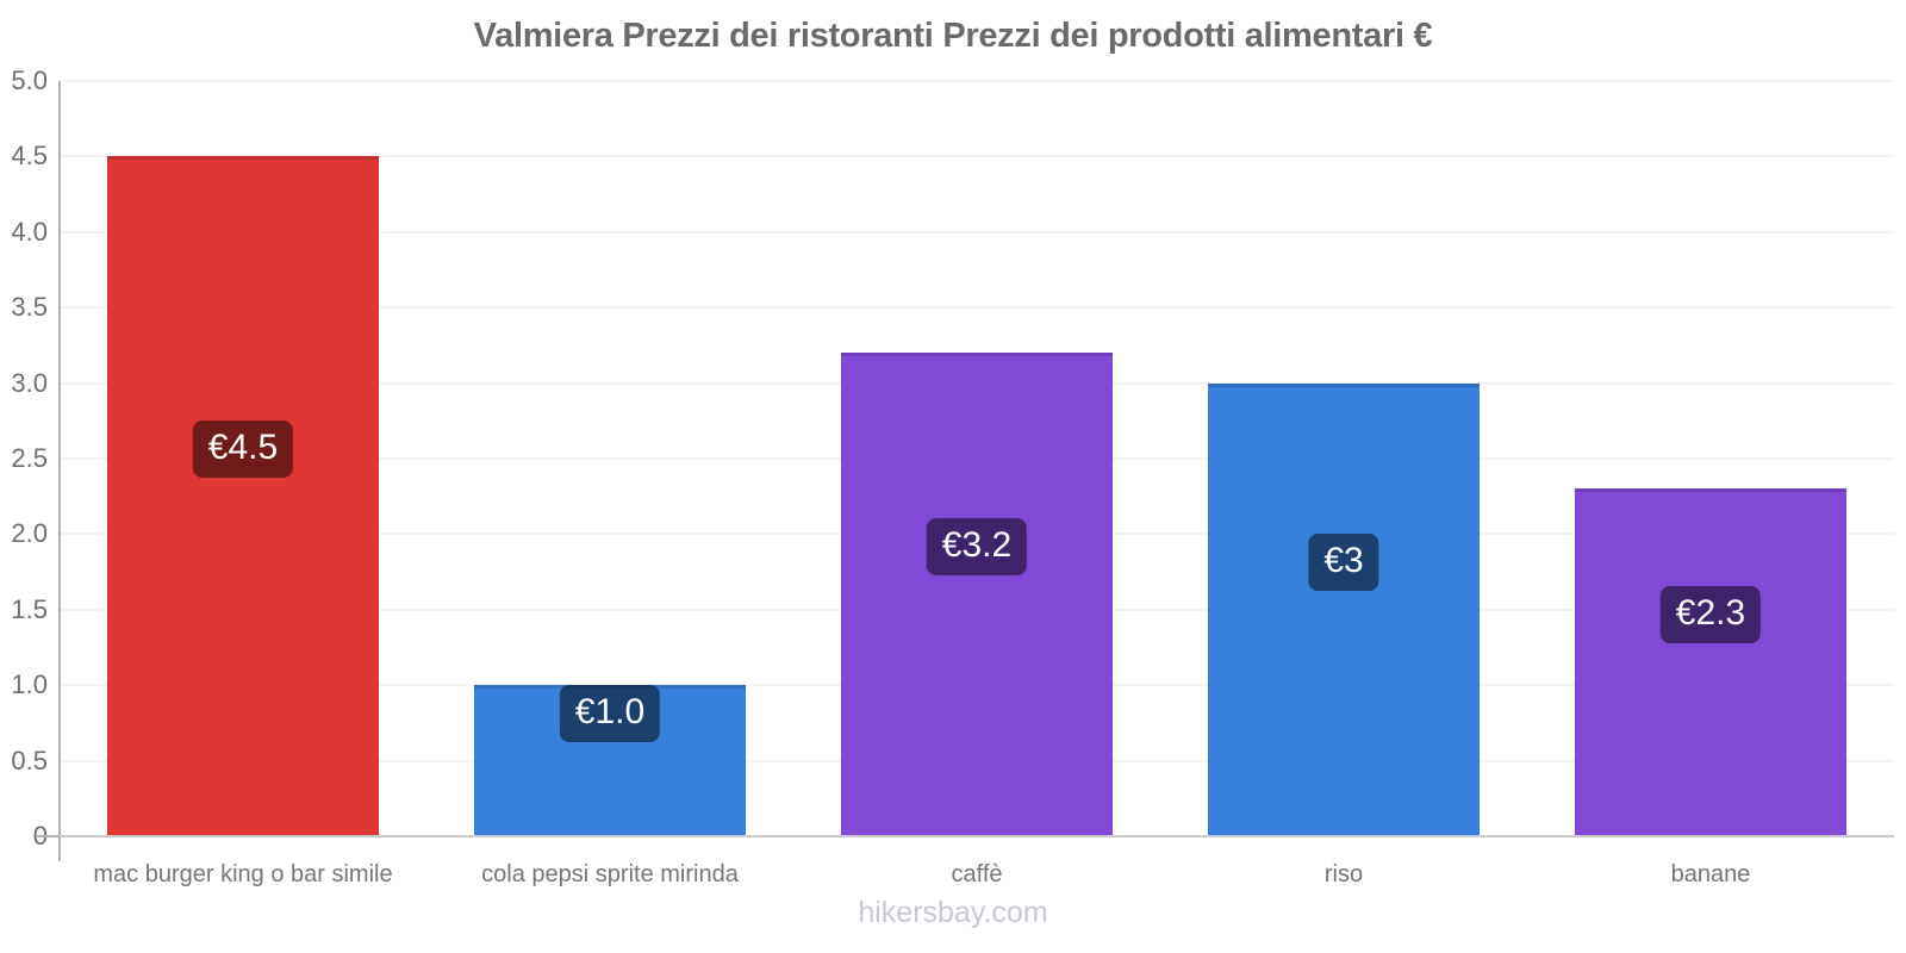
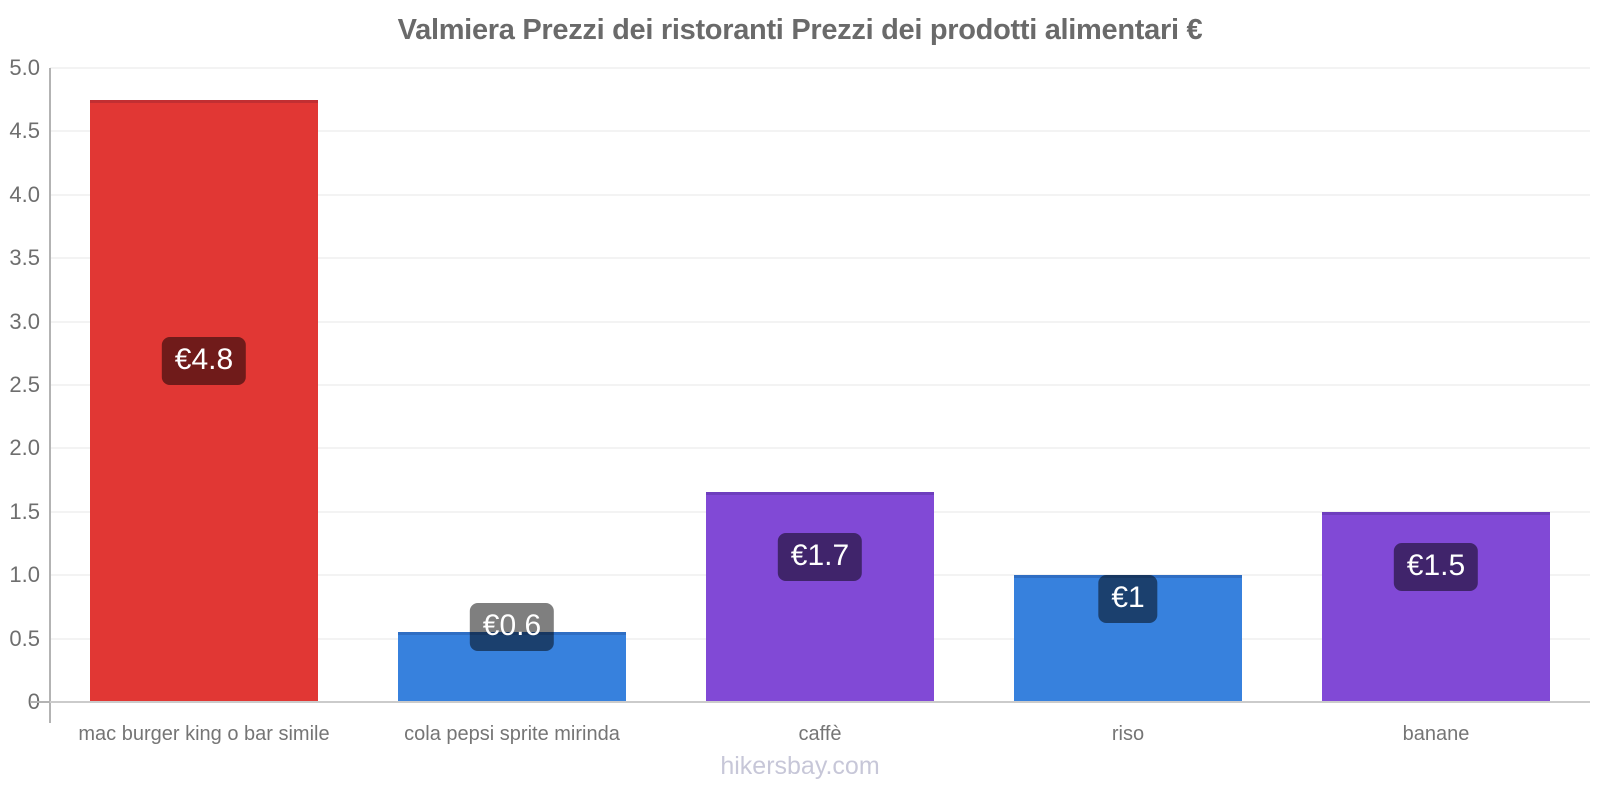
mac burger king o bar simile: €4.5 -> €4.8
cola pepsi sprite mirinda: €1.0 -> €0.6
caffè: €3.2 -> €1.7
riso: €3 -> €1
banane: €2.3 -> €1.5
